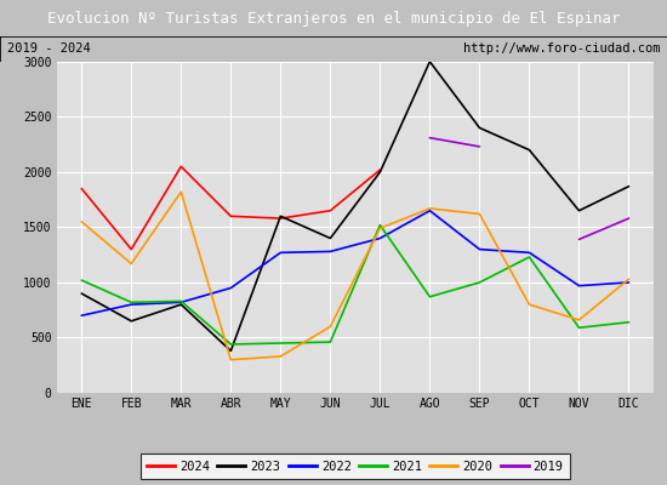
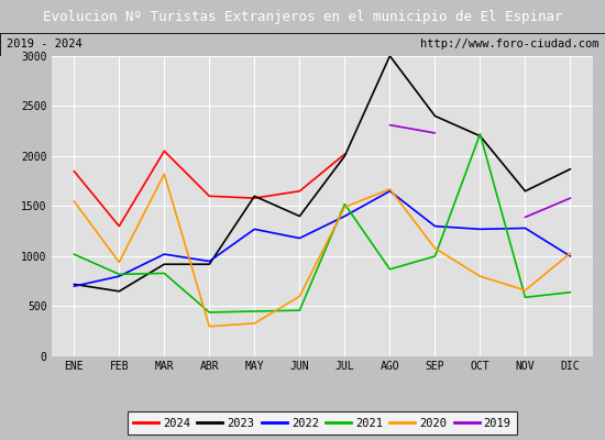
2023/ENE: 900 -> 720
2020/FEB: 1170 -> 940
2023/MAR: 800 -> 920
2022/MAR: 820 -> 1020
2023/ABR: 380 -> 920
2022/JUN: 1280 -> 1180
2020/SEP: 1620 -> 1080
2021/OCT: 1230 -> 2220
2022/NOV: 970 -> 1280
